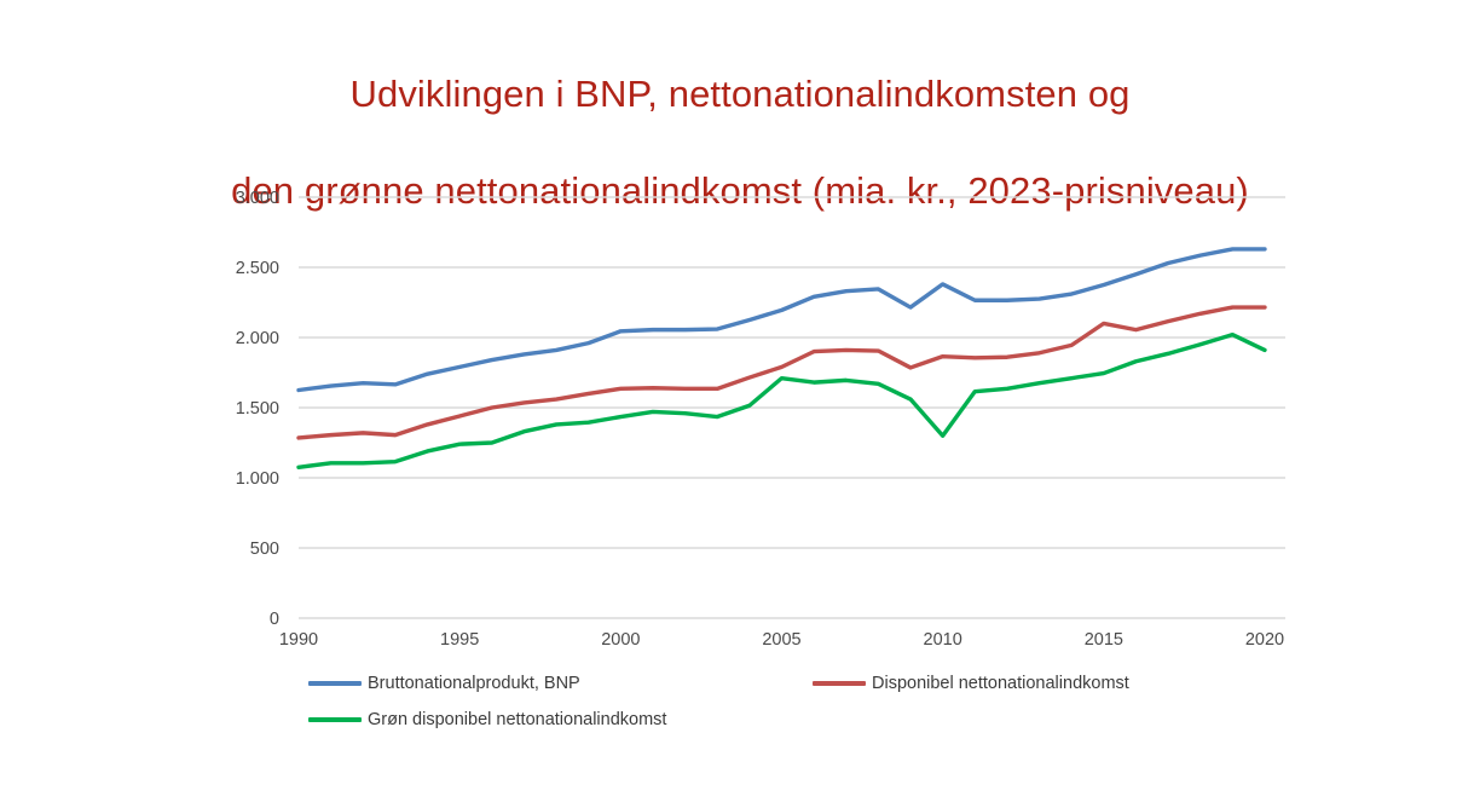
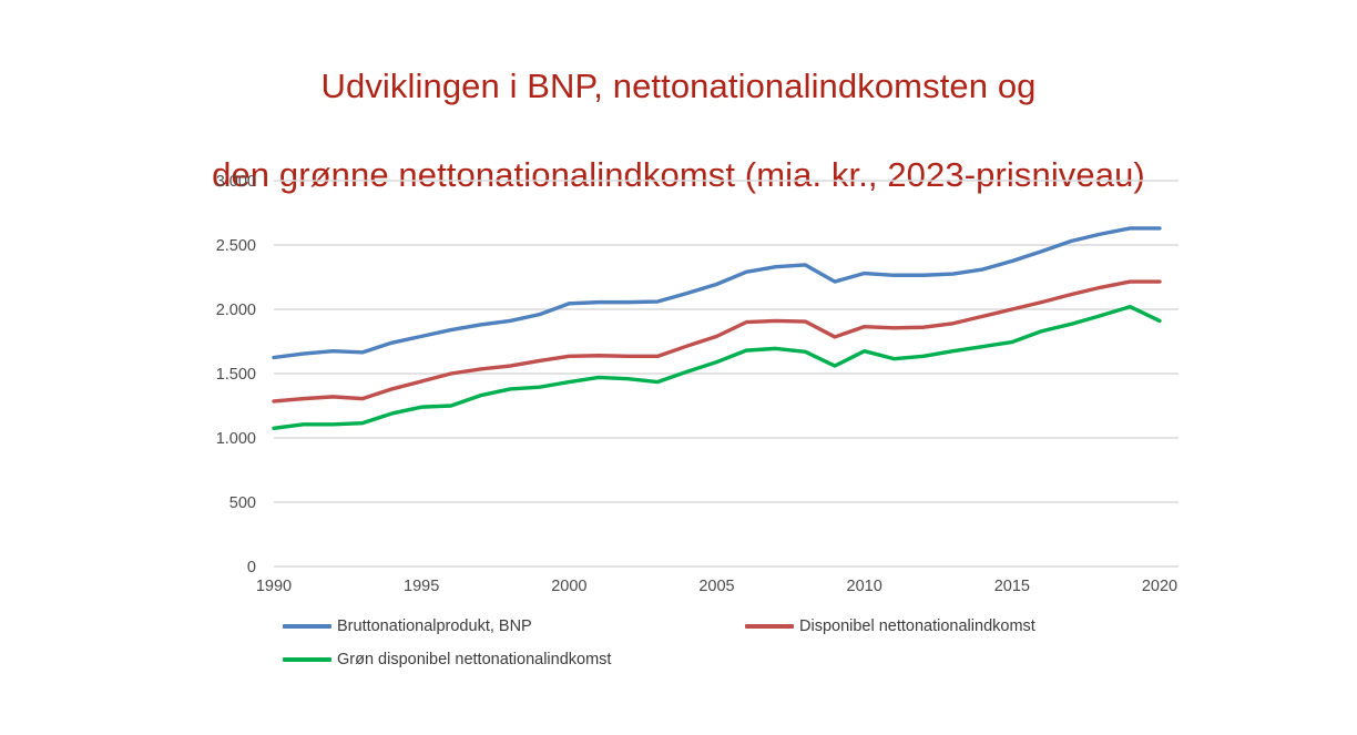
Grøn disponibel nettonationalindkomst/2005: 1710 -> 1590
Bruttonationalprodukt, BNP/2010: 2380 -> 2280
Grøn disponibel nettonationalindkomst/2010: 1300 -> 1680
Disponibel nettonationalindkomst/2015: 2100 -> 2000
